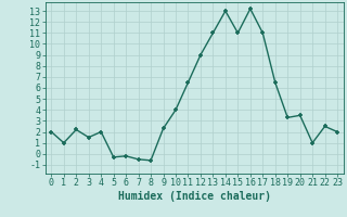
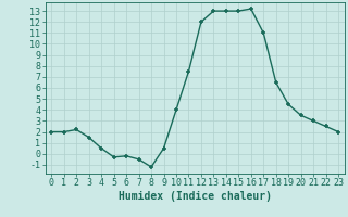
1: 1.0 -> 2.0
4: 2.0 -> 0.5
8: -0.6 -> -1.2
9: 2.3 -> 0.5
11: 6.5 -> 7.5
12: 9.0 -> 12.0
13: 11.0 -> 13.0
15: 11.0 -> 13.0
19: 3.3 -> 4.5
21: 1.0 -> 3.0
